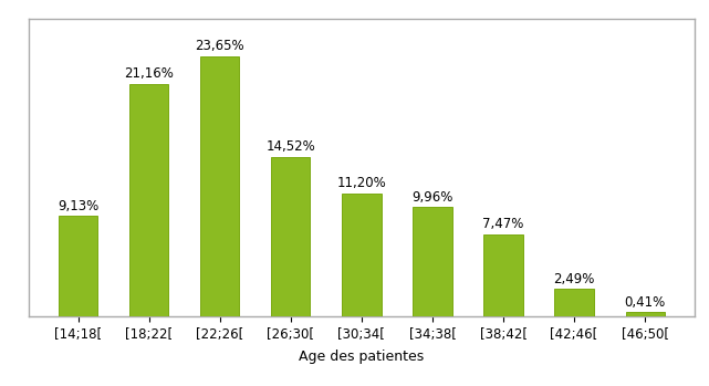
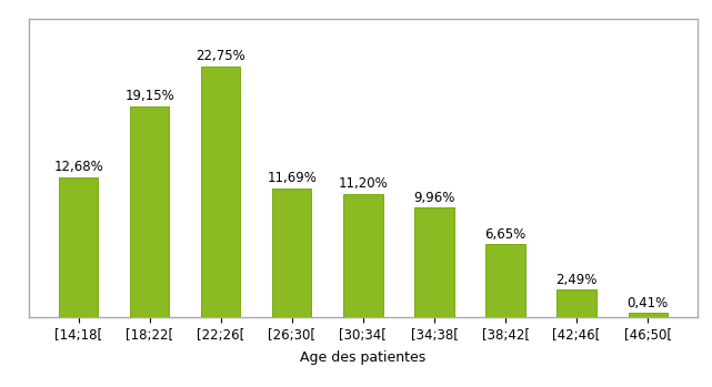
[14;18[: 9,13% -> 12,68%
[18;22[: 21,16% -> 19,15%
[22;26[: 23,65% -> 22,75%
[26;30[: 14,52% -> 11,69%
[38;42[: 7,47% -> 6,65%
